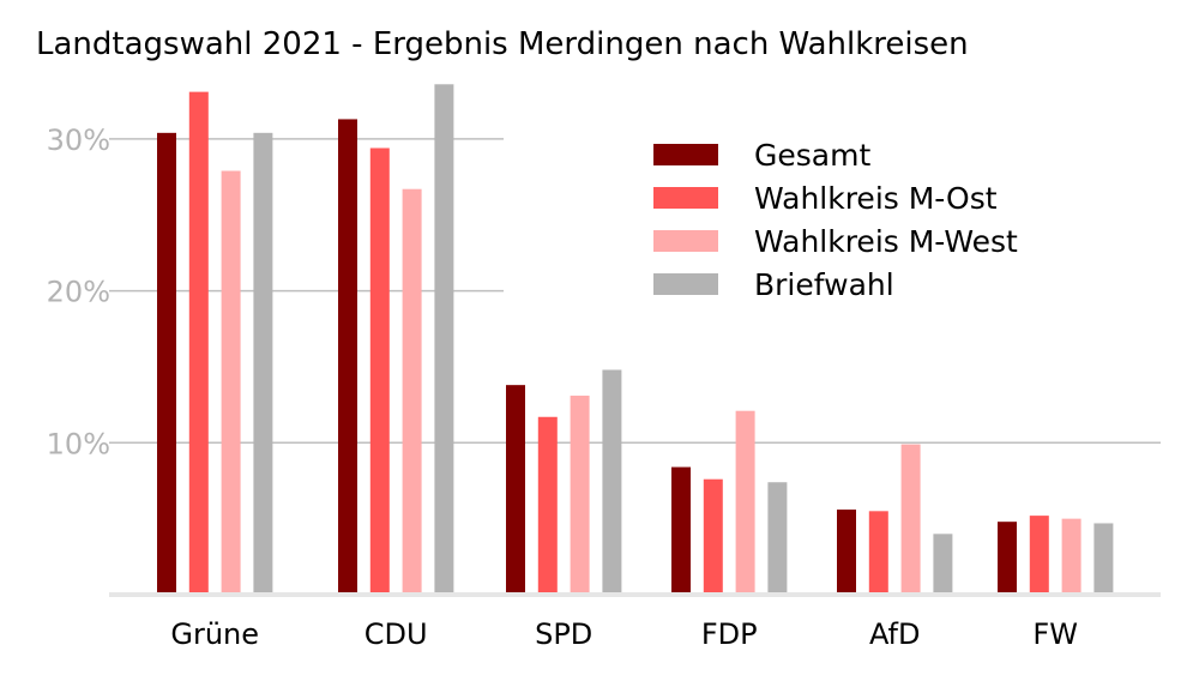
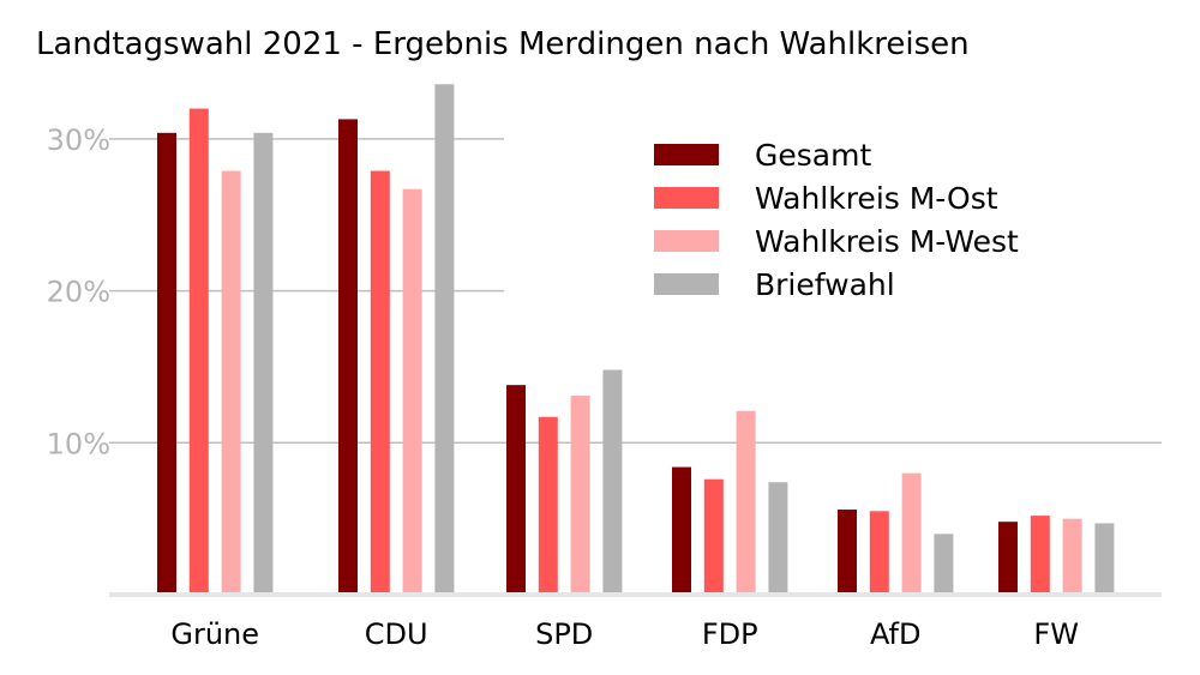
Wahlkreis M-Ost/Grüne: 33.1% -> 32.0%
Wahlkreis M-Ost/CDU: 29.4% -> 27.9%
Wahlkreis M-West/AfD: 9.9% -> 8.0%
